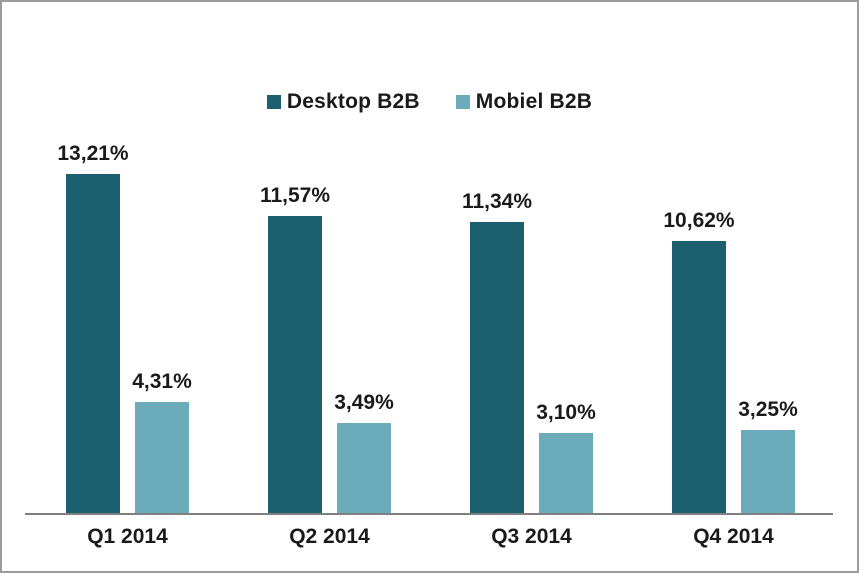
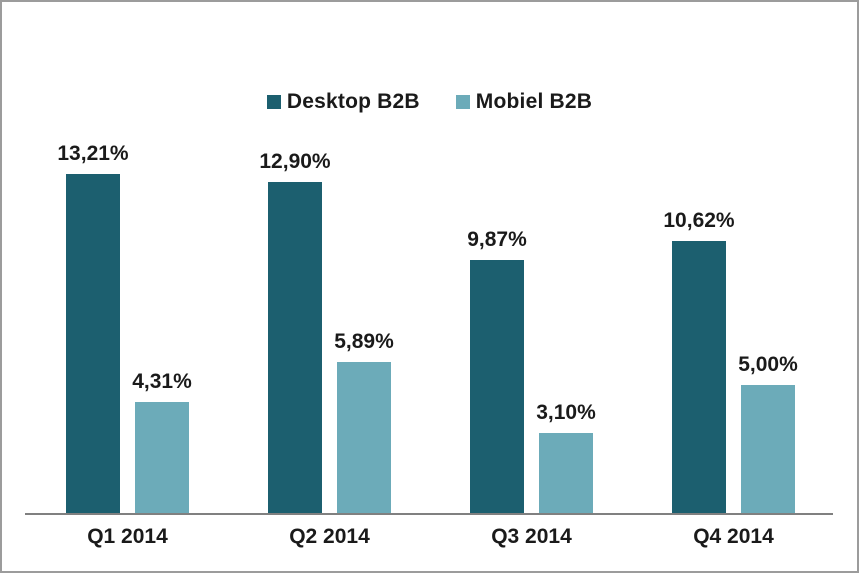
Desktop B2B/Q2 2014: 11,57% -> 12,90%
Mobiel B2B/Q2 2014: 3,49% -> 5,89%
Desktop B2B/Q3 2014: 11,34% -> 9,87%
Mobiel B2B/Q4 2014: 3,25% -> 5,00%
